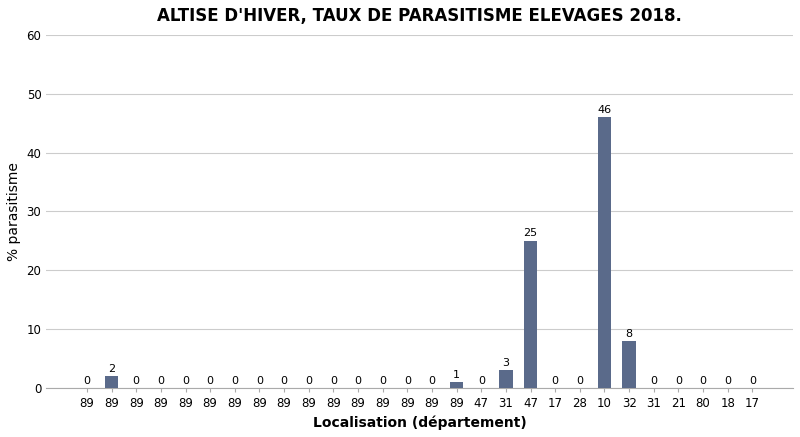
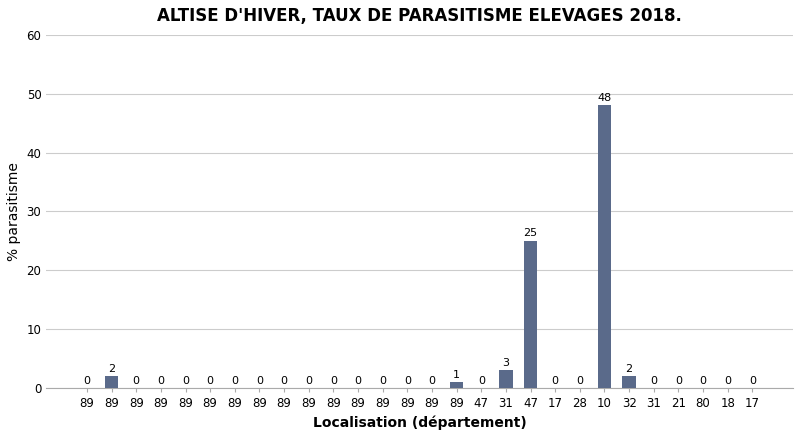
10: 46 -> 48
32: 8 -> 2
